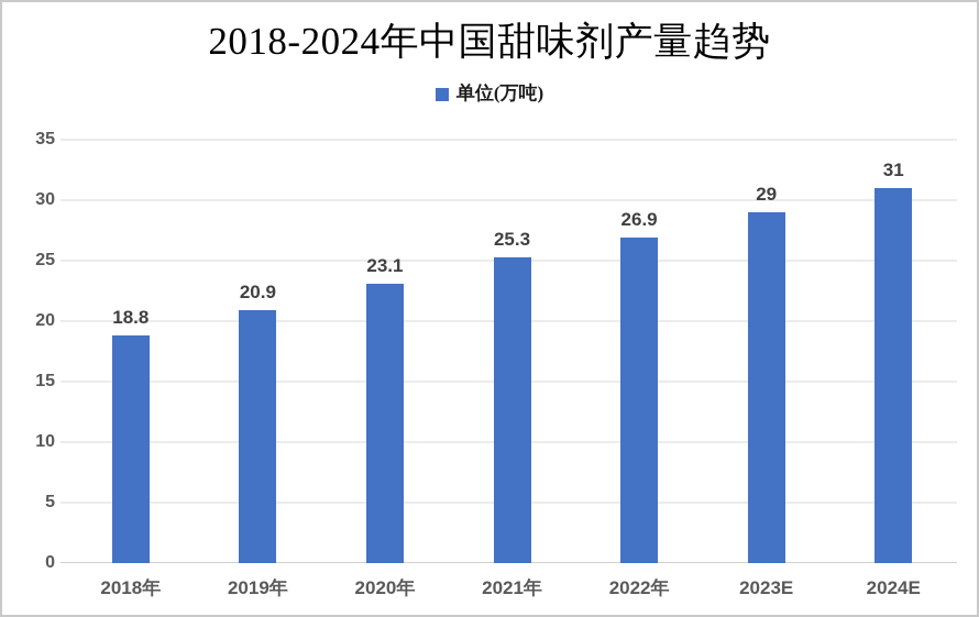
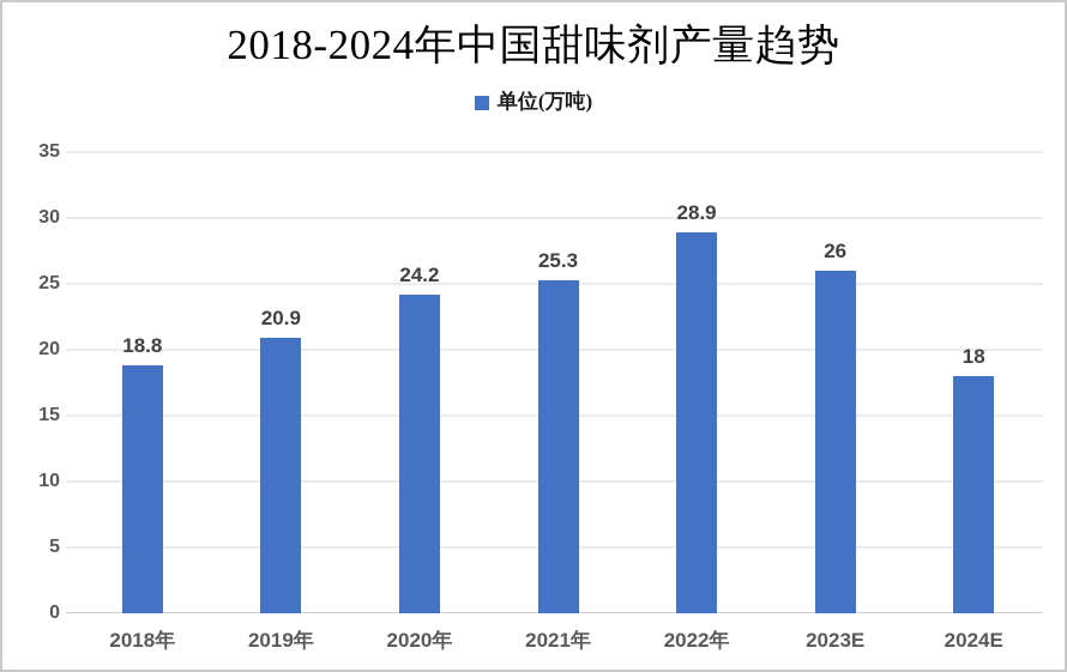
2020年: 23.1 -> 24.2
2022年: 26.9 -> 28.9
2023E: 29 -> 26
2024E: 31 -> 18
